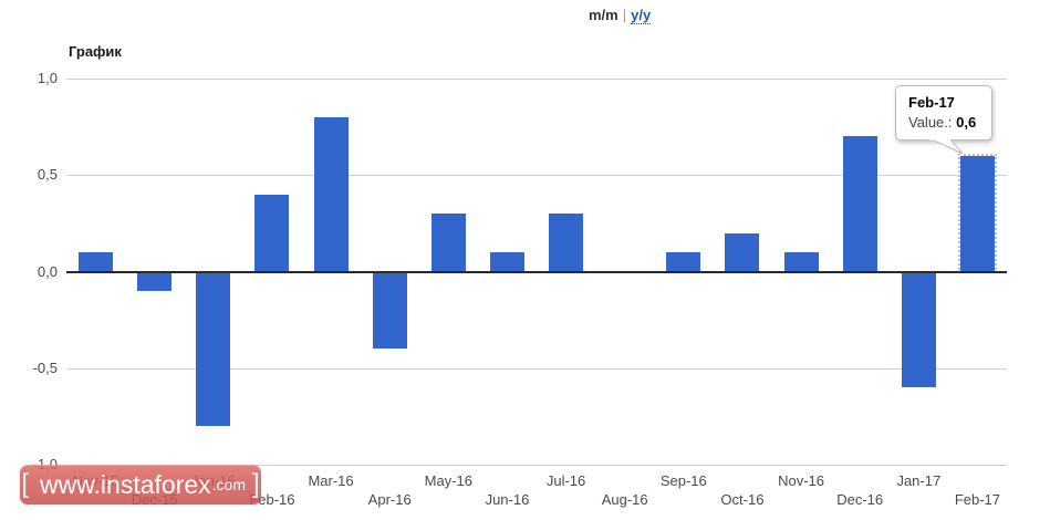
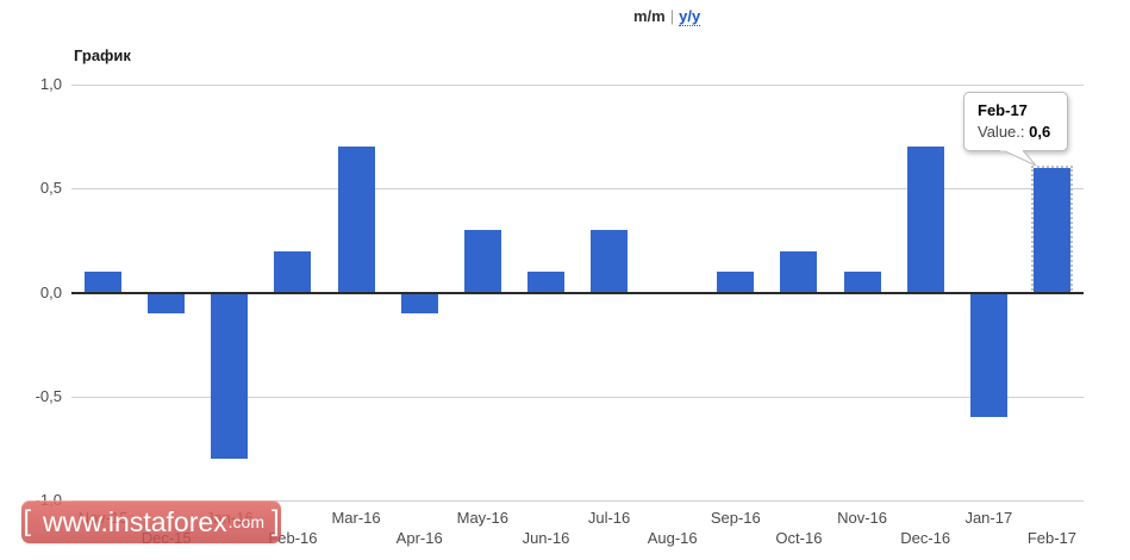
Feb-16: 0,4 -> 0,2
Mar-16: 0,8 -> 0,7
Apr-16: -0,4 -> -0,1
